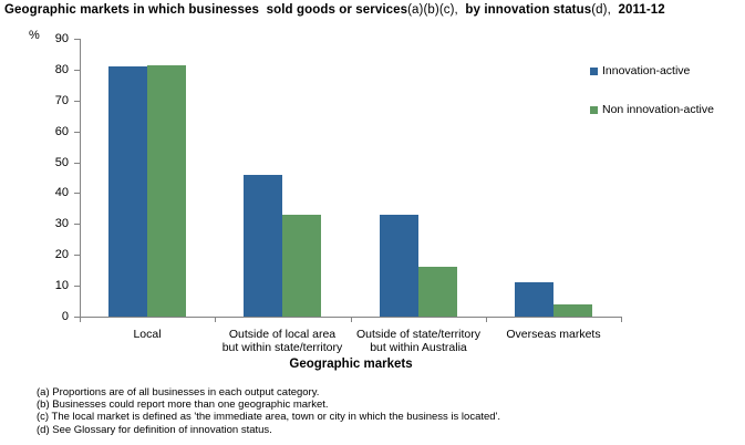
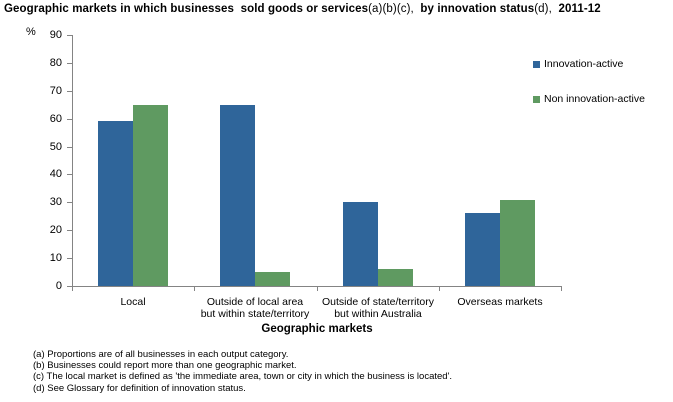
Innovation-active/Local: 81 -> 59
Non innovation-active/Local: 82 -> 65
Innovation-active/Outside of local area but within state/territory: 46 -> 65
Non innovation-active/Outside of local area but within state/territory: 33 -> 5
Innovation-active/Outside of state/territory but within Australia: 33 -> 30
Non innovation-active/Outside of state/territory but within Australia: 16 -> 6
Innovation-active/Overseas markets: 11 -> 26
Non innovation-active/Overseas markets: 4 -> 31
